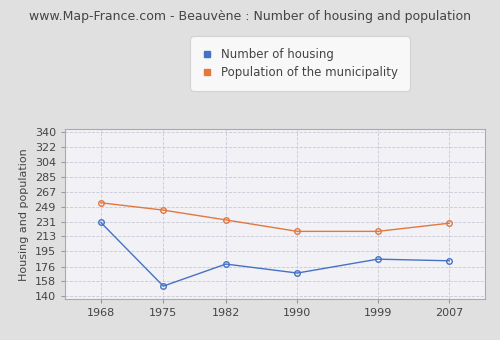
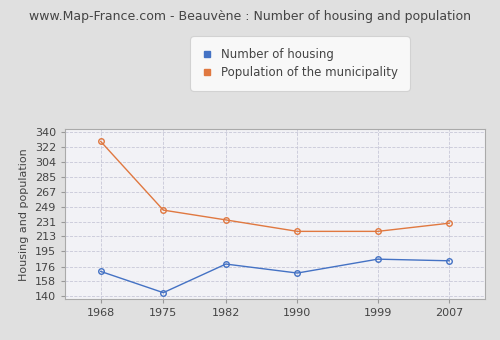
Number of housing/1968: 230 -> 170
Population of the municipality/1968: 254 -> 329
Number of housing/1975: 152 -> 144
